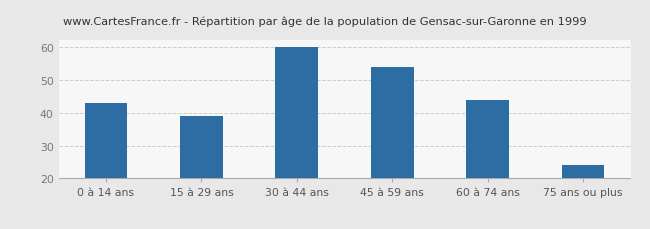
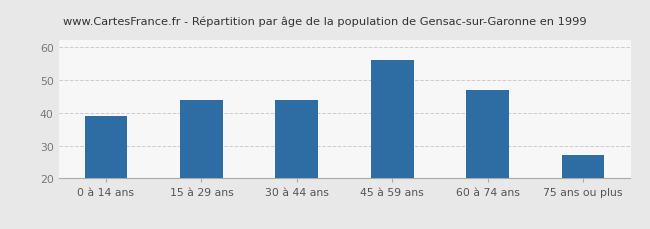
0 à 14 ans: 43 -> 39
15 à 29 ans: 39 -> 44
30 à 44 ans: 60 -> 44
45 à 59 ans: 54 -> 56
60 à 74 ans: 44 -> 47
75 ans ou plus: 24 -> 27
